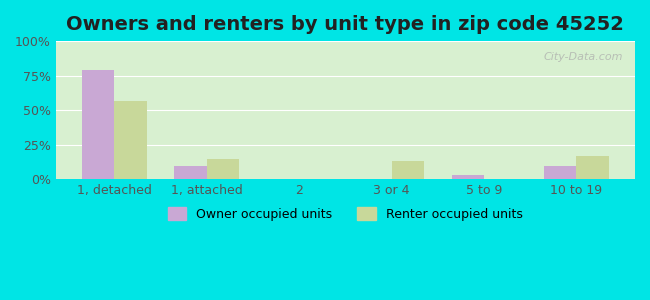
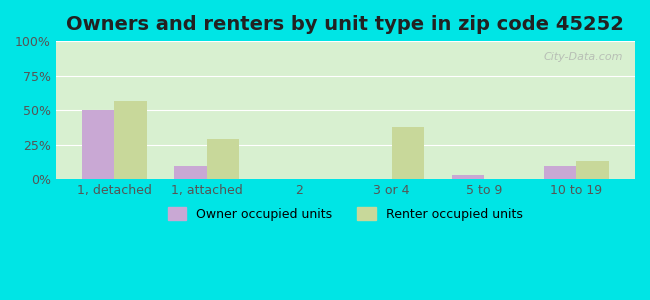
Owner occupied units/1, detached: 79% -> 50%
Renter occupied units/1, attached: 15% -> 29%
Renter occupied units/3 or 4: 13% -> 38%
Renter occupied units/10 to 19: 17% -> 13%
